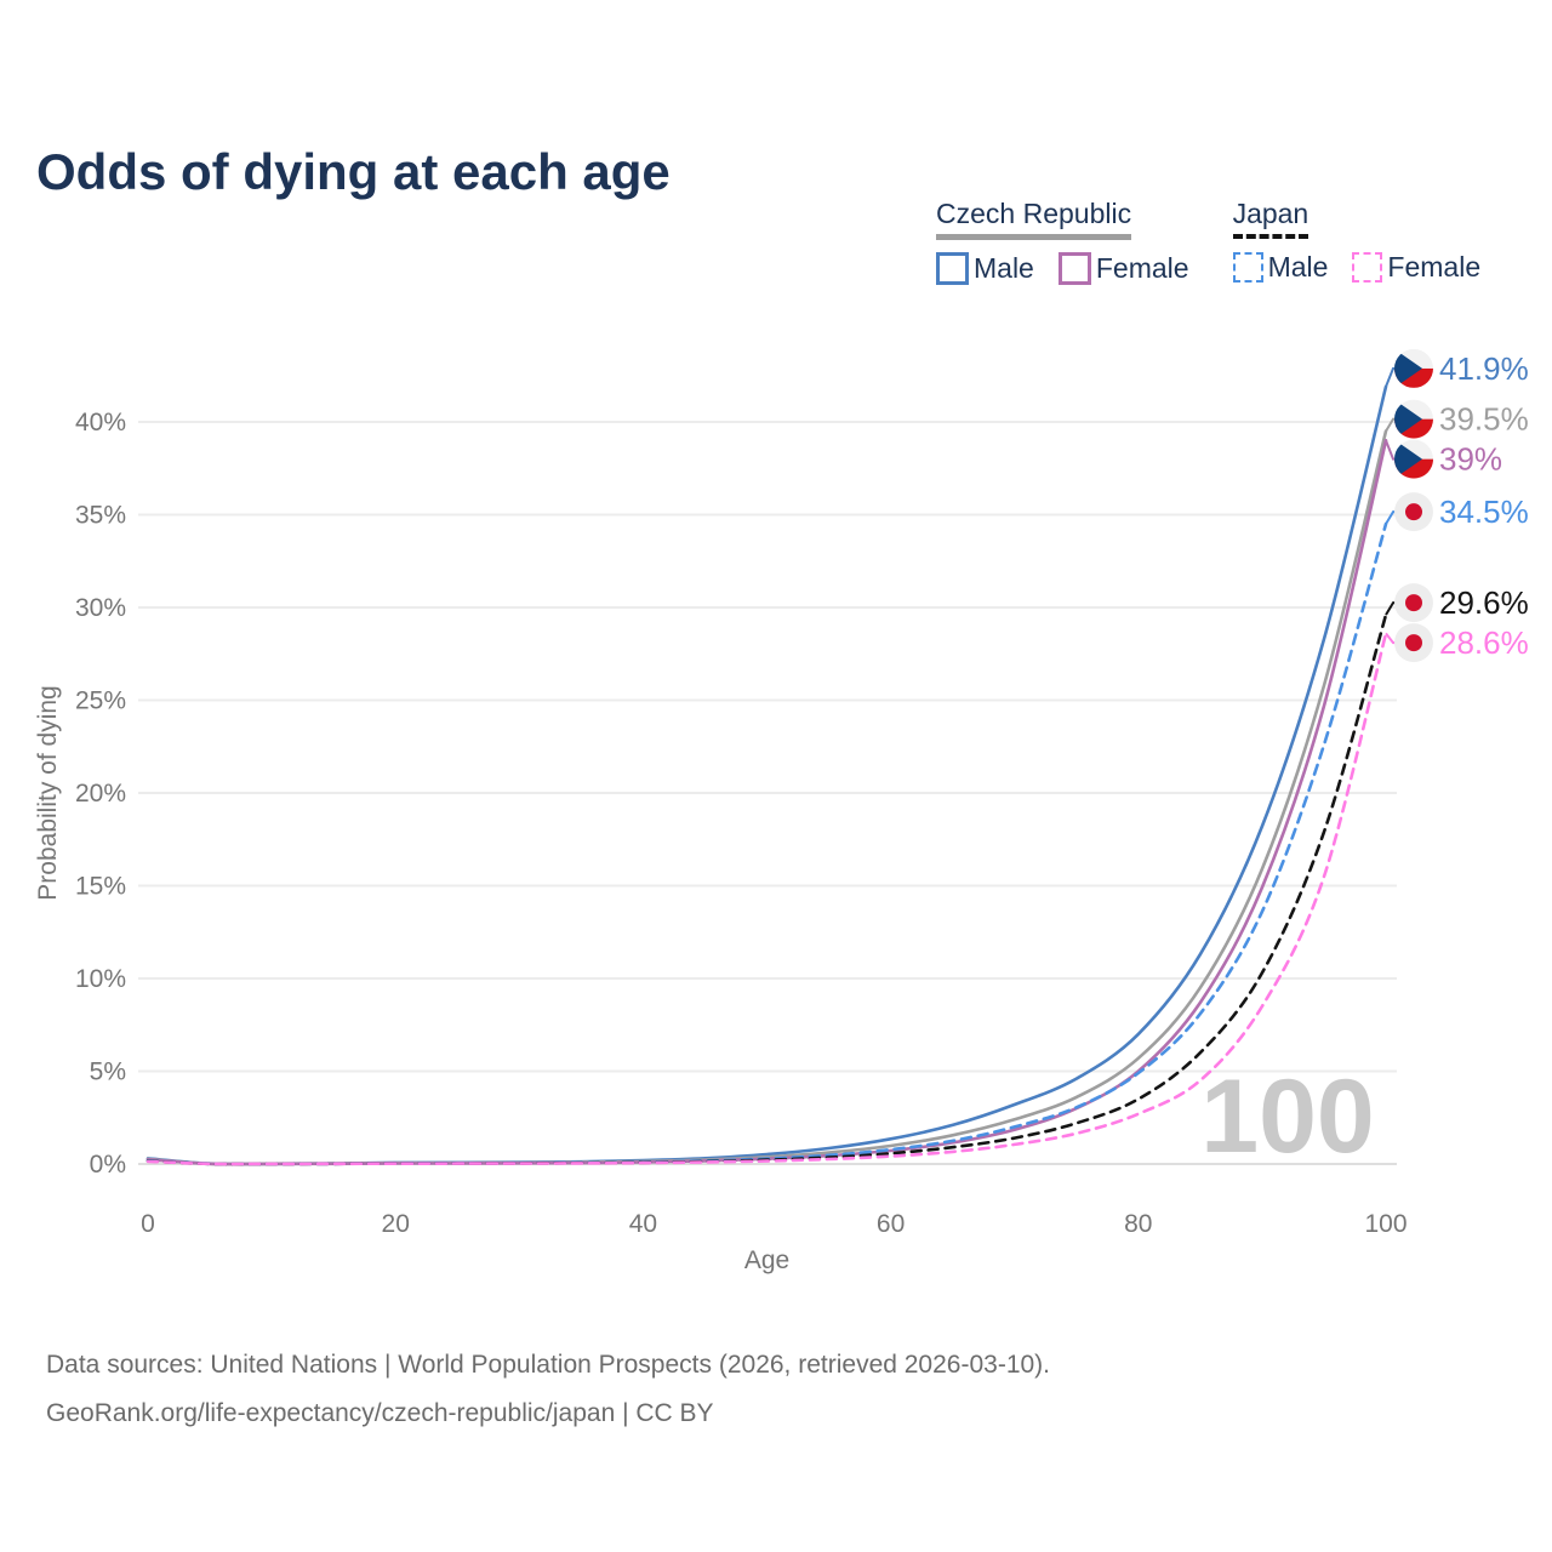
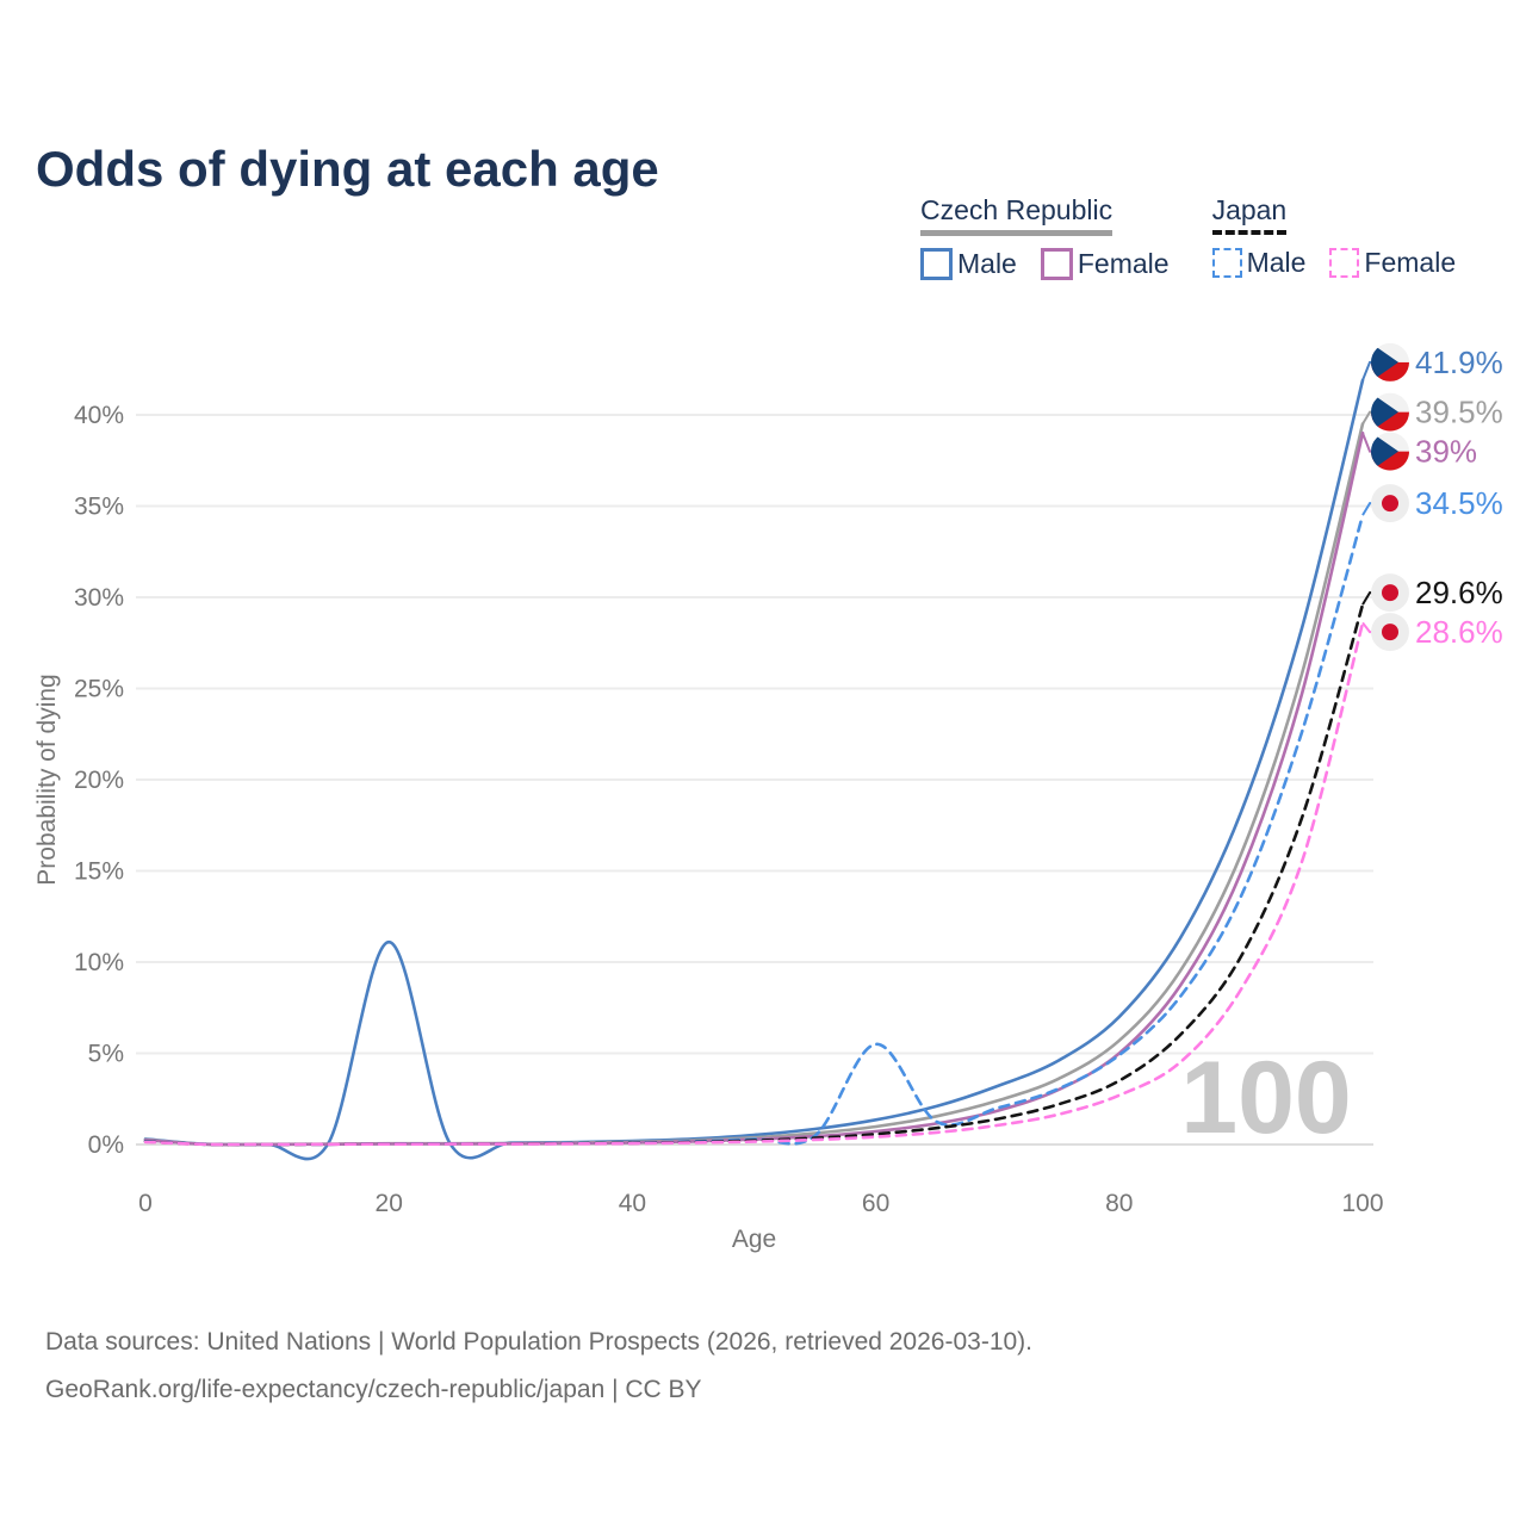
Czech Republic Male/20: 0.1% -> 11.1%
Japan Male/60: 0.8% -> 5.5%
